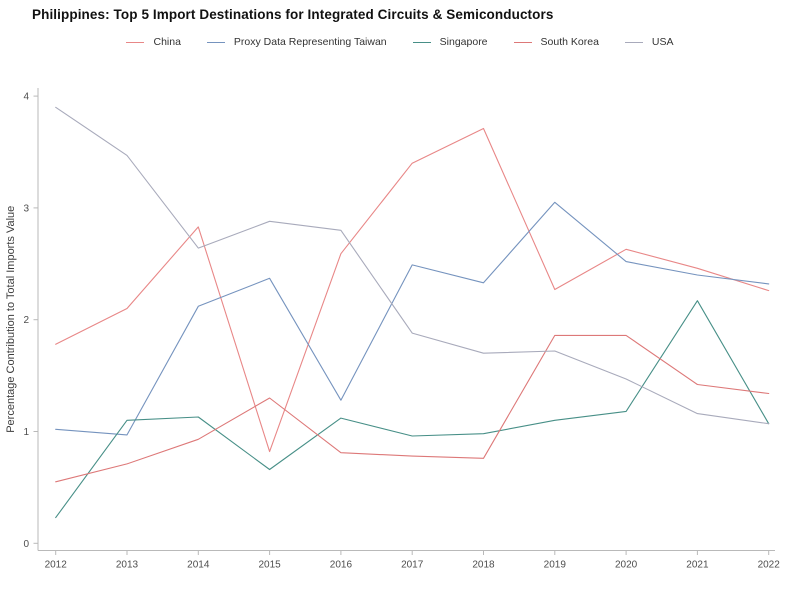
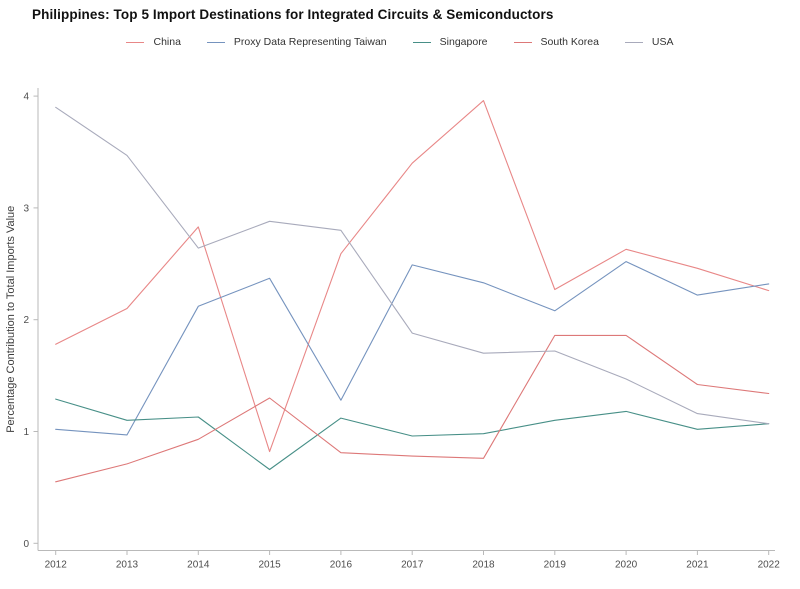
Singapore/2012: 0.23 -> 1.29
China/2018: 3.71 -> 3.96
Proxy Data Representing Taiwan/2019: 3.05 -> 2.08
Proxy Data Representing Taiwan/2021: 2.40 -> 2.22
Singapore/2021: 2.17 -> 1.02
